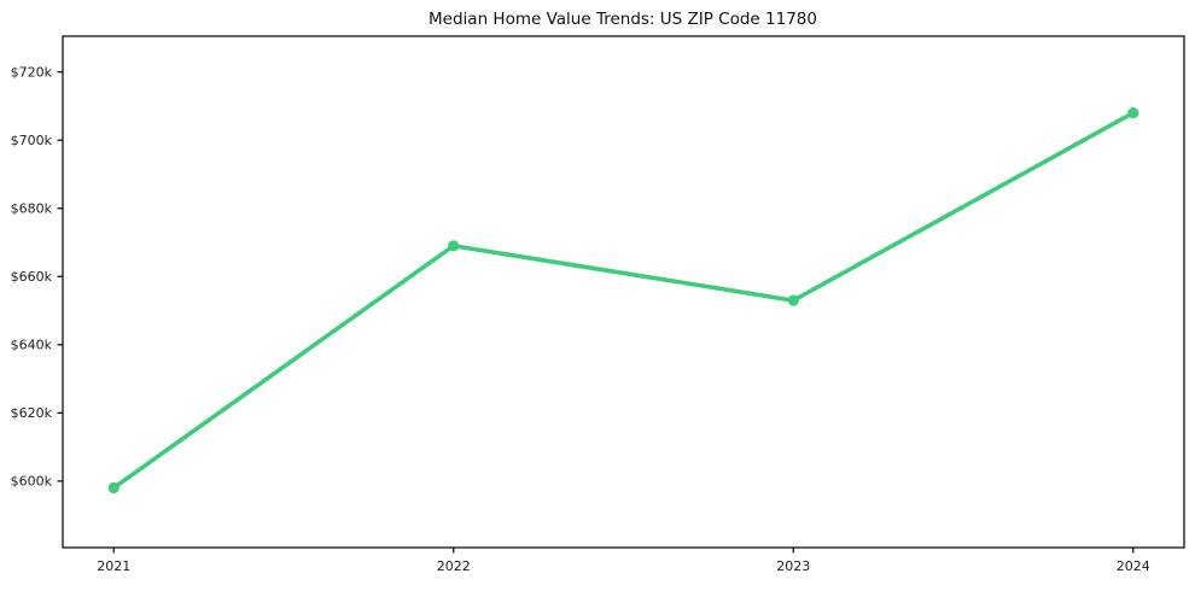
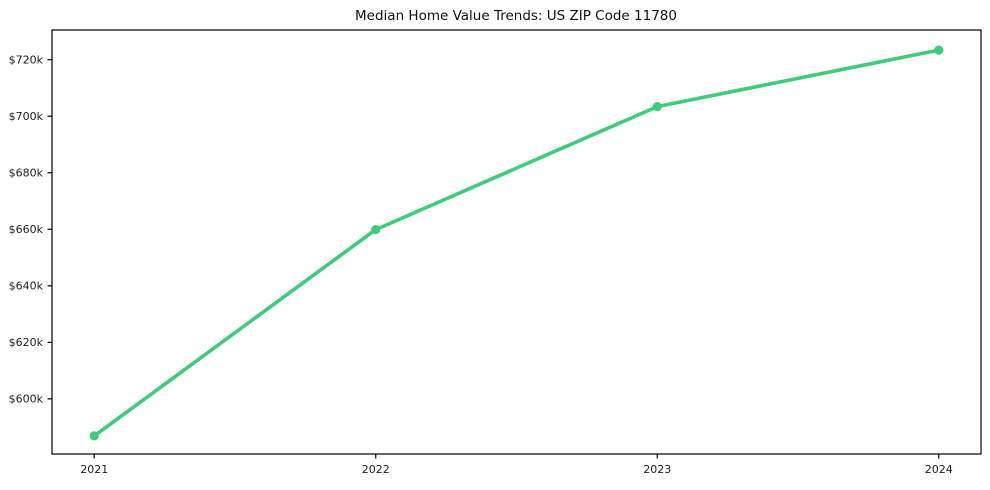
2021: $598k -> $587k
2022: $669k -> $660k
2023: $653k -> $703k
2024: $708k -> $723k
